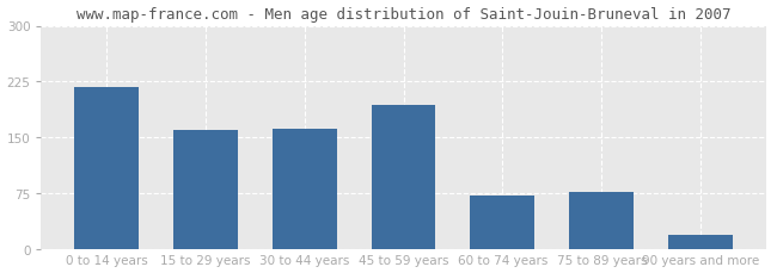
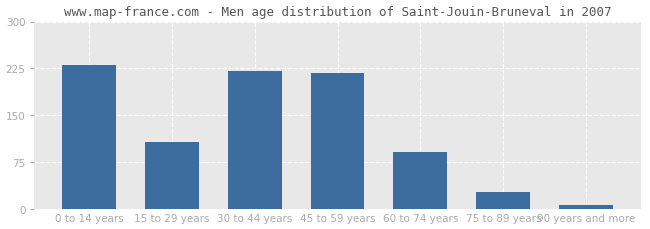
0 to 14 years: 218 -> 230
15 to 29 years: 160 -> 107
30 to 44 years: 162 -> 220
45 to 59 years: 194 -> 218
60 to 74 years: 72 -> 90
75 to 89 years: 76 -> 27
90 years and more: 18 -> 5
